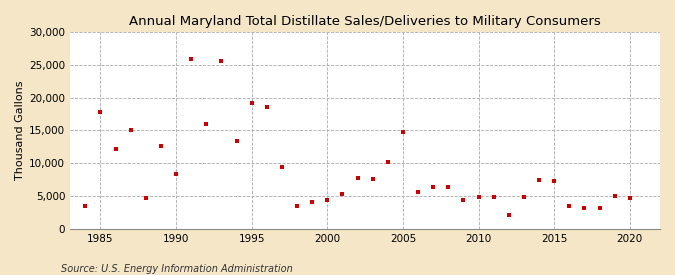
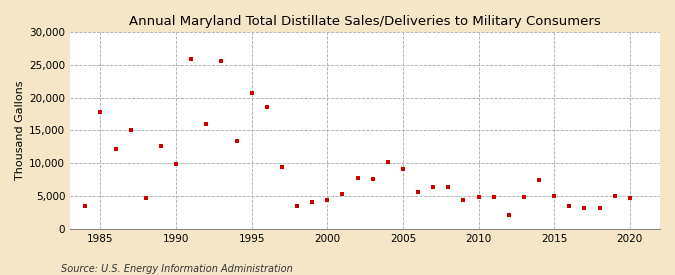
1990: 8,400 -> 9,900
1995: 19,200 -> 20,700
2005: 14,800 -> 9,100
2015: 7,200 -> 5,000
